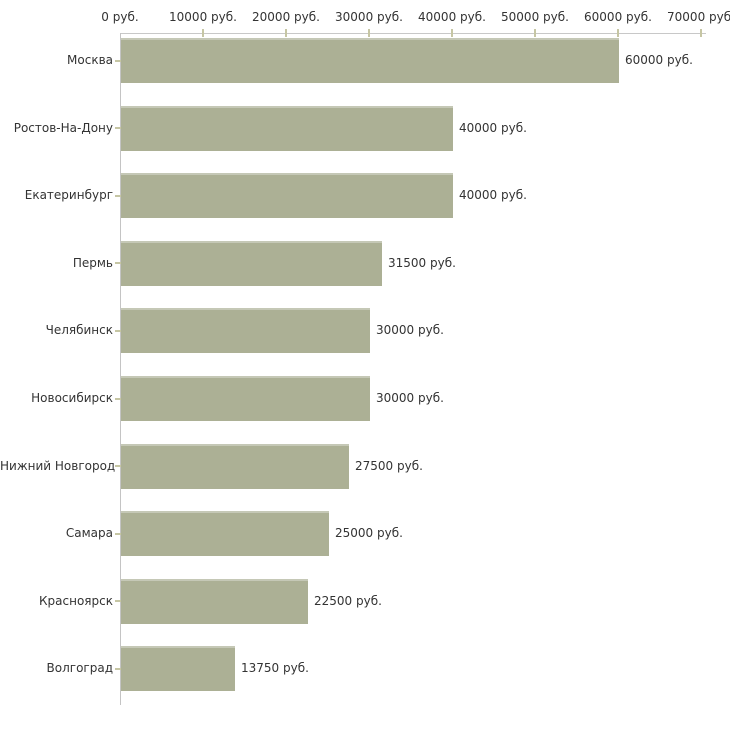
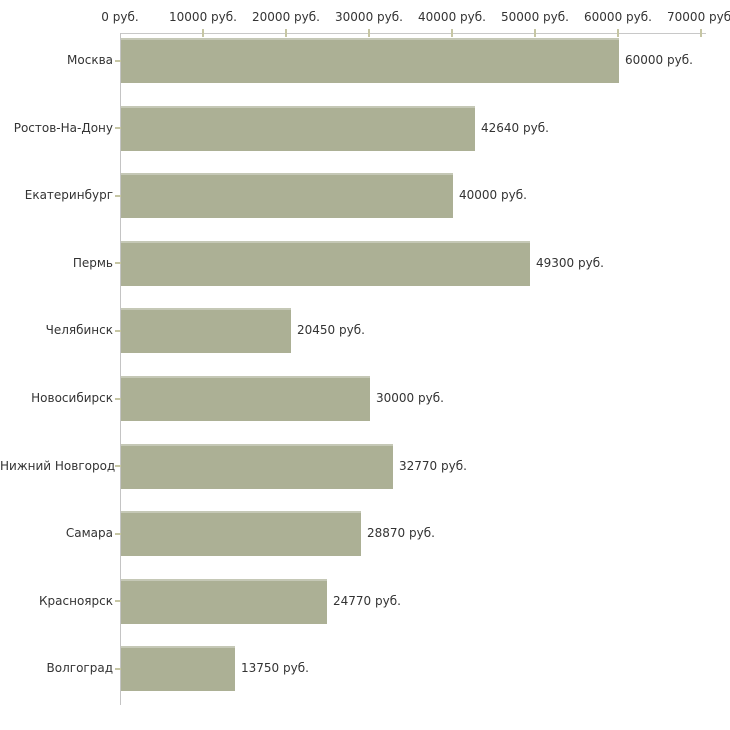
Ростов-На-Дону: 40000 -> 42640
Пермь: 31500 -> 49300
Челябинск: 30000 -> 20450
Нижний Новгород: 27500 -> 32770
Самара: 25000 -> 28870
Красноярск: 22500 -> 24770
